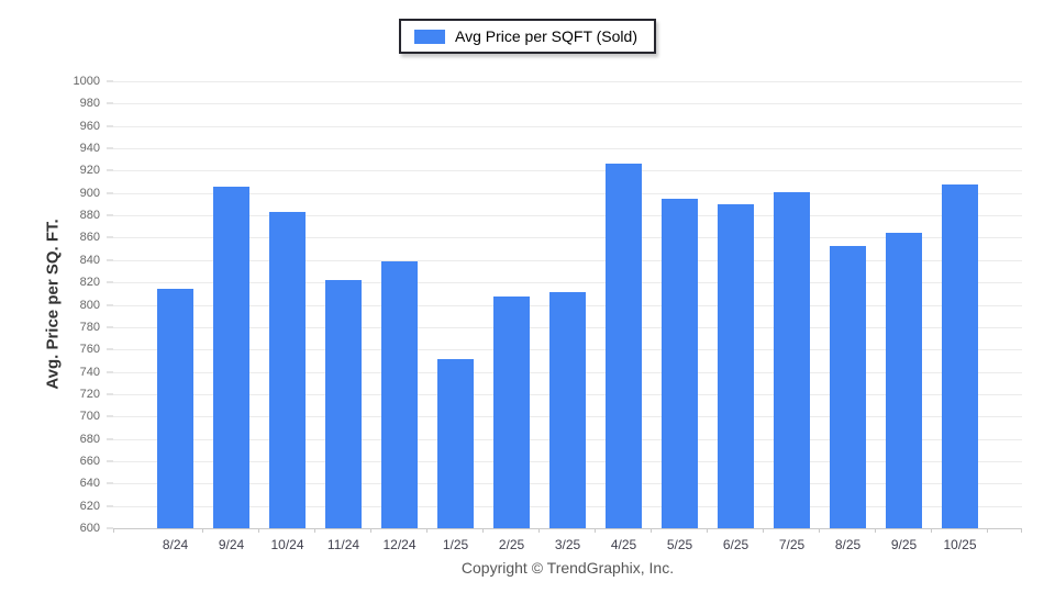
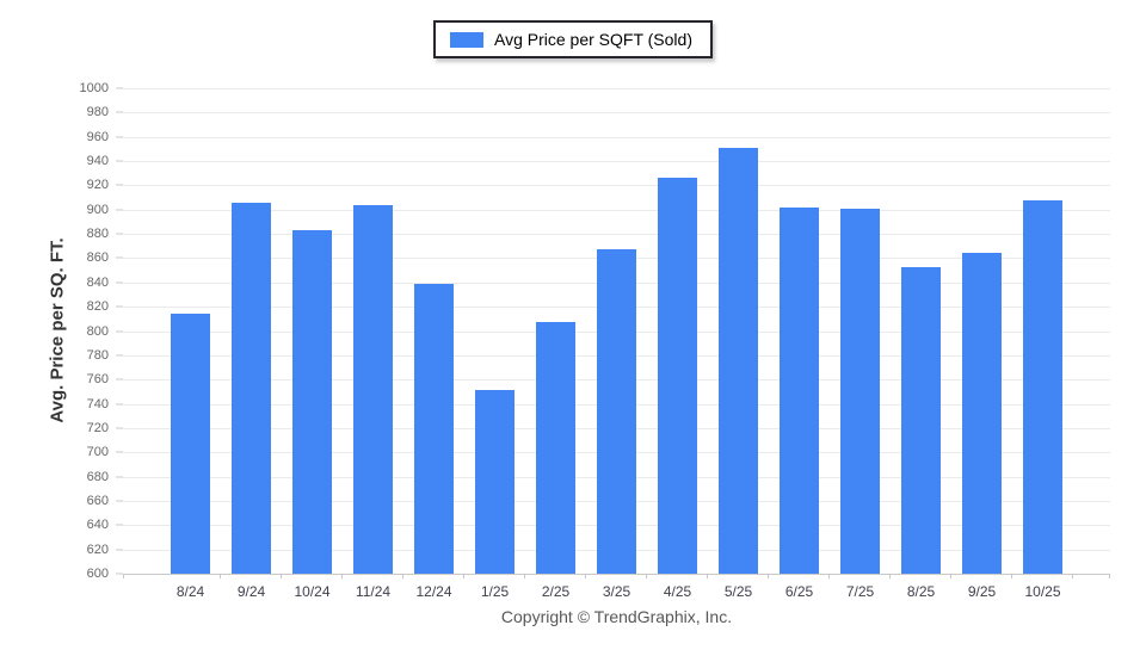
11/24: 822 -> 904
3/25: 811 -> 867
5/25: 895 -> 951
6/25: 890 -> 902
